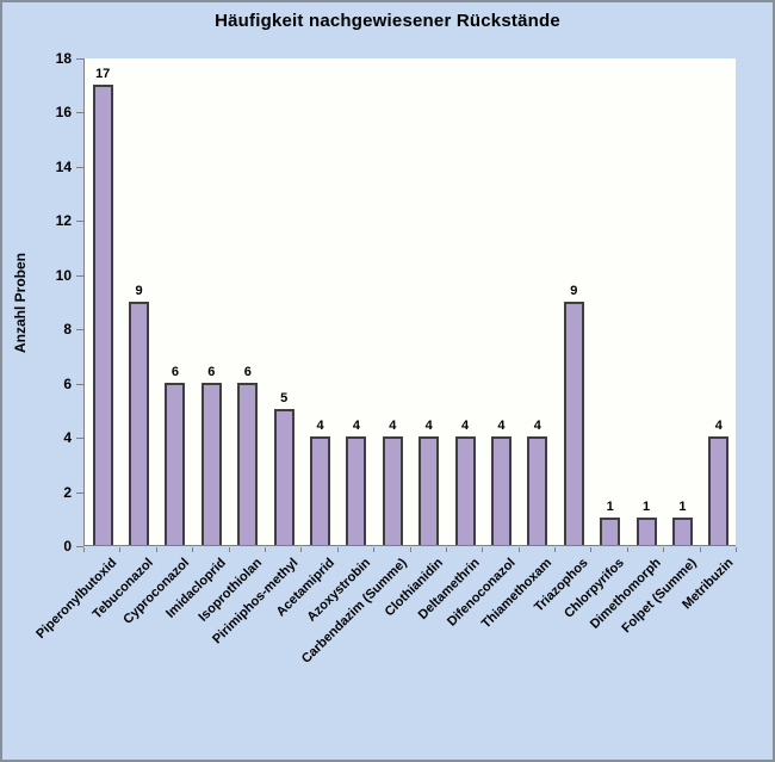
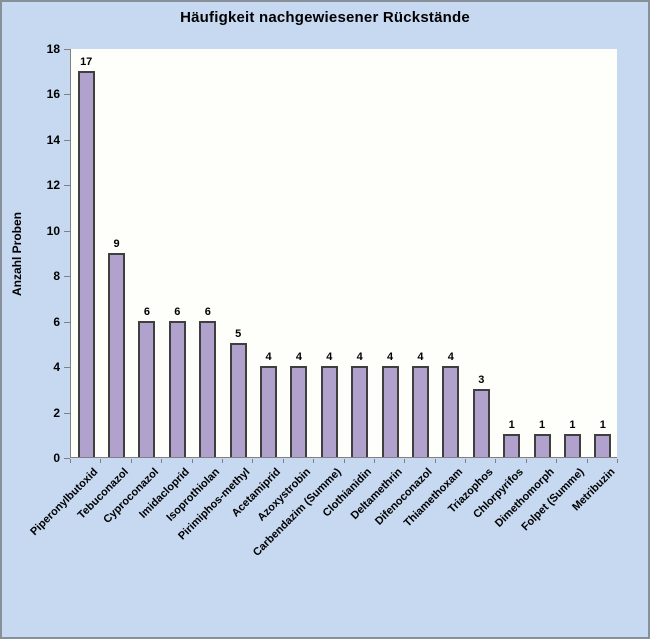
Triazophos: 9 -> 3
Metribuzin: 4 -> 1
